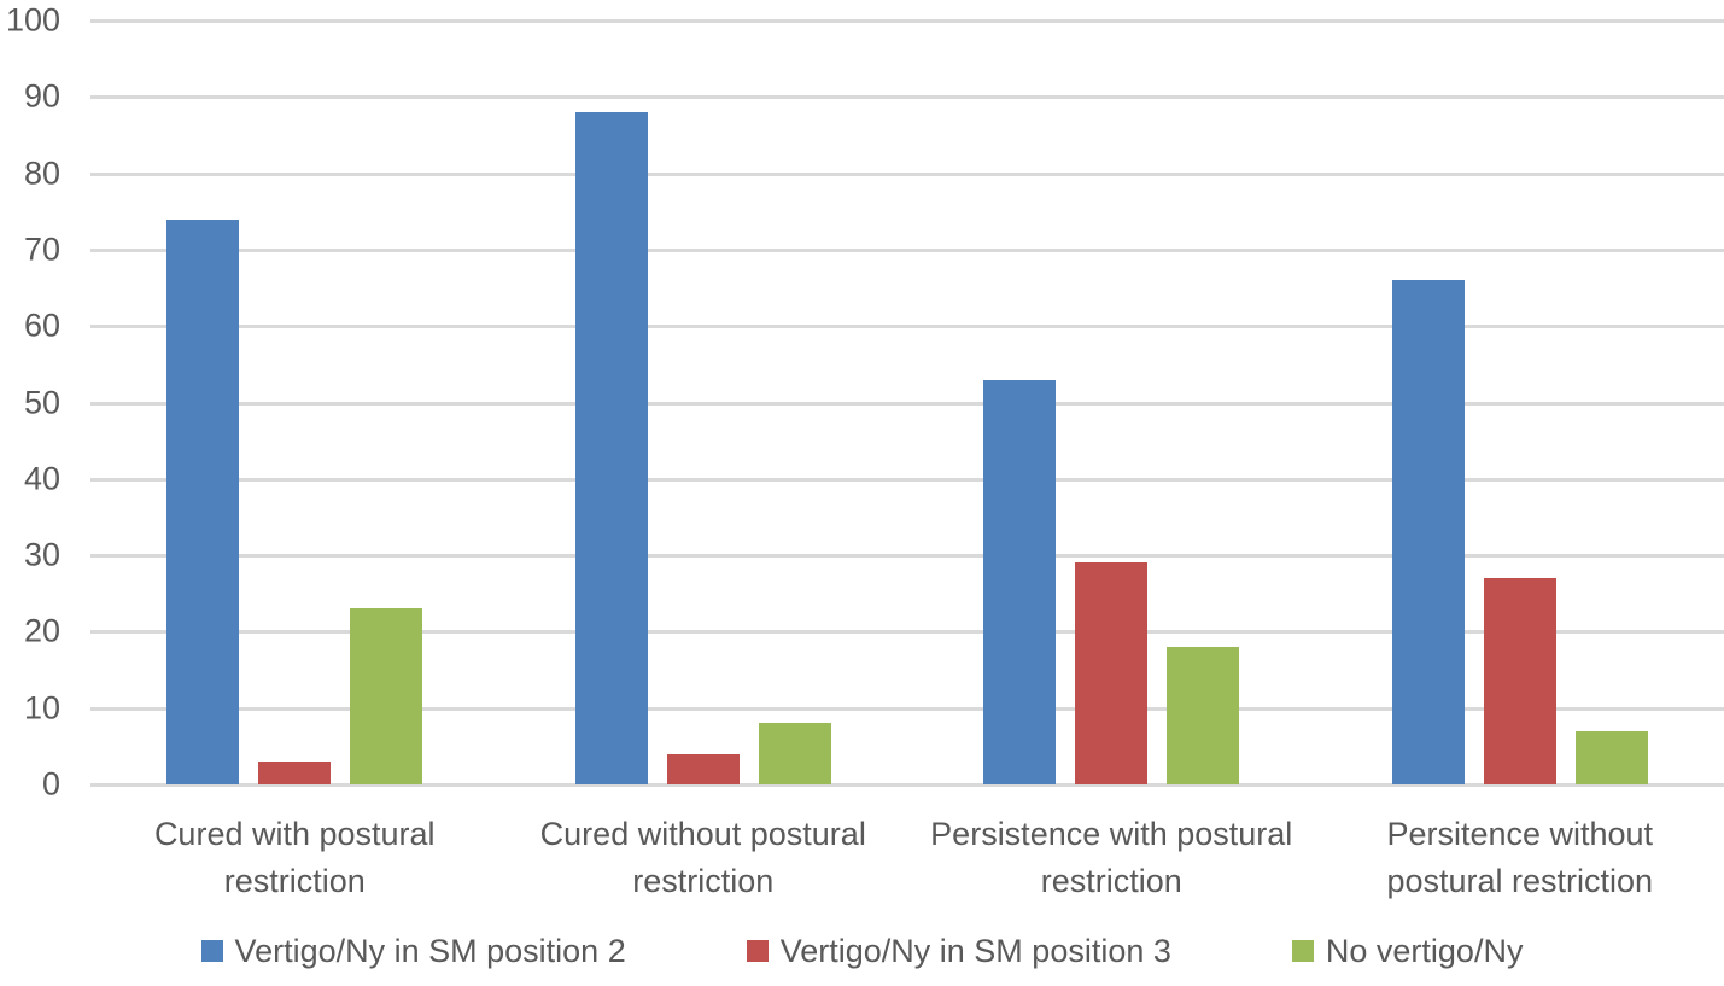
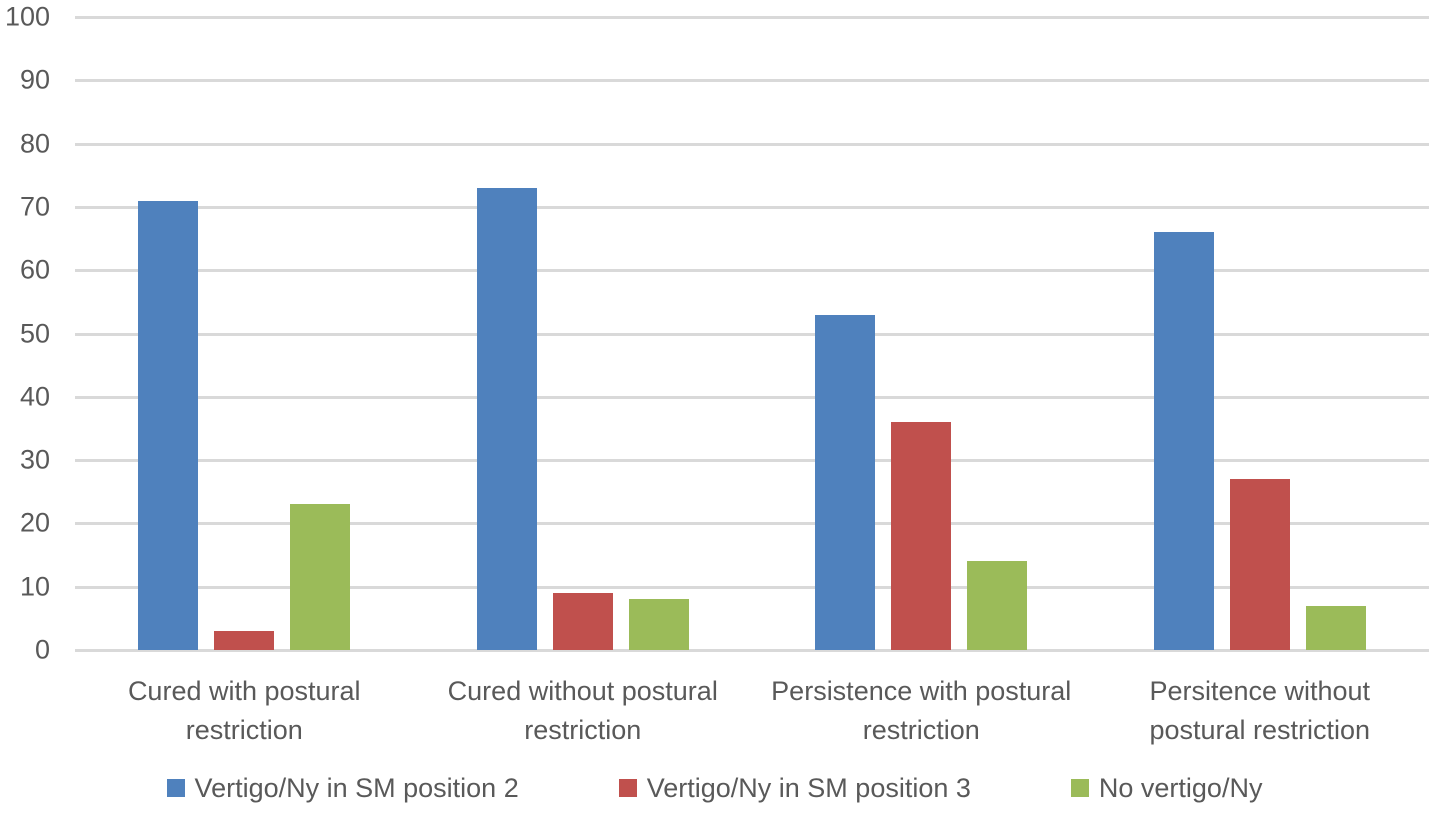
Vertigo/Ny in SM position 2/Cured with postural restriction: 74 -> 71
Vertigo/Ny in SM position 2/Cured without postural restriction: 88 -> 73
Vertigo/Ny in SM position 3/Cured without postural restriction: 4 -> 9
Vertigo/Ny in SM position 3/Persistence with postural restriction: 29 -> 36
No vertigo/Ny/Persistence with postural restriction: 18 -> 14
